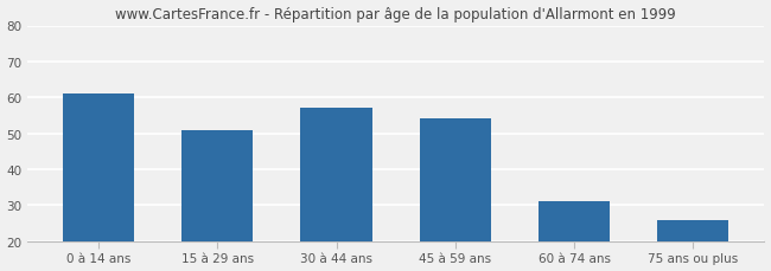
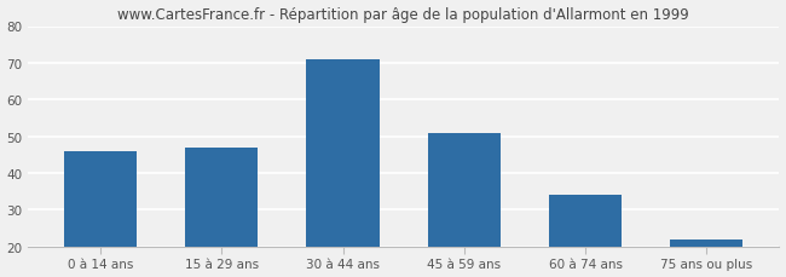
0 à 14 ans: 61 -> 46
15 à 29 ans: 51 -> 47
30 à 44 ans: 57 -> 71
45 à 59 ans: 54 -> 51
60 à 74 ans: 31 -> 34
75 ans ou plus: 26 -> 22
